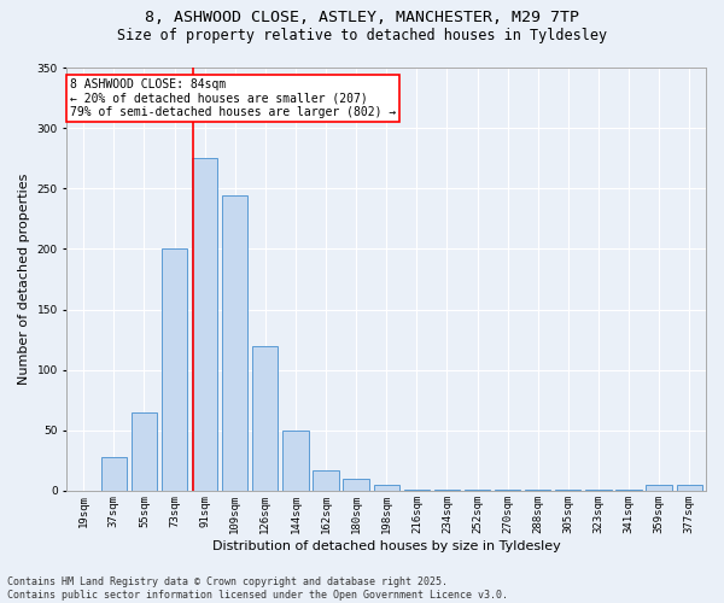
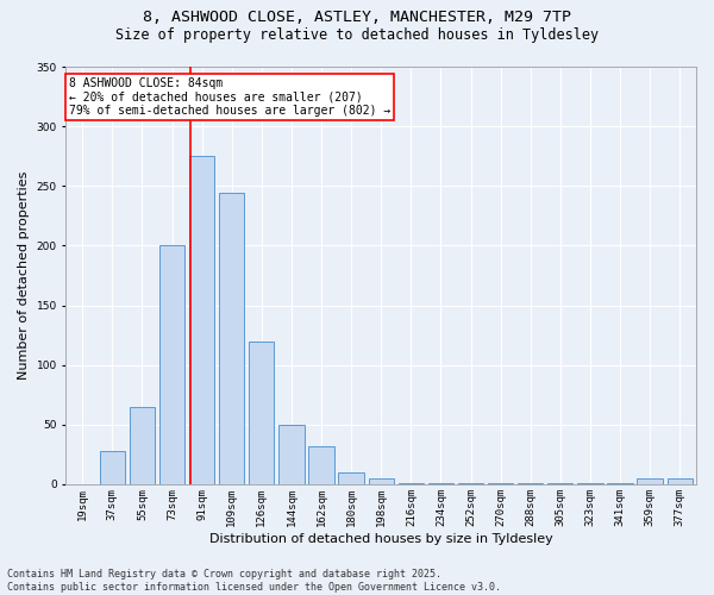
162sqm: 17 -> 32
